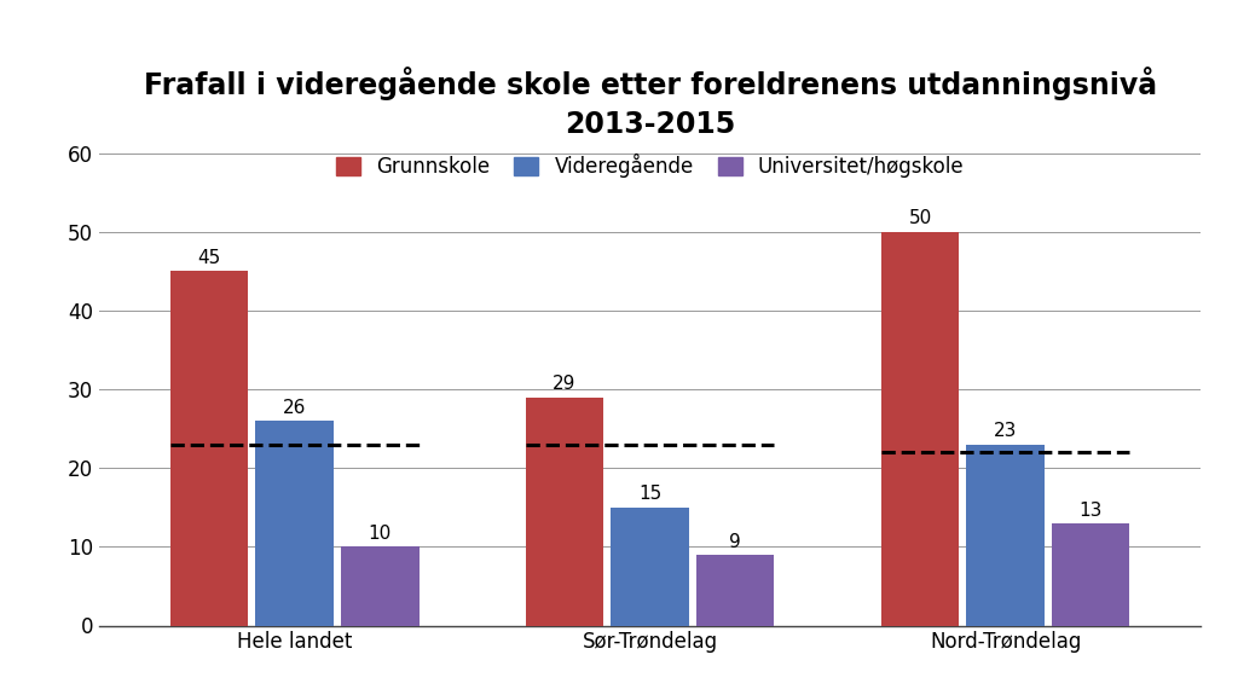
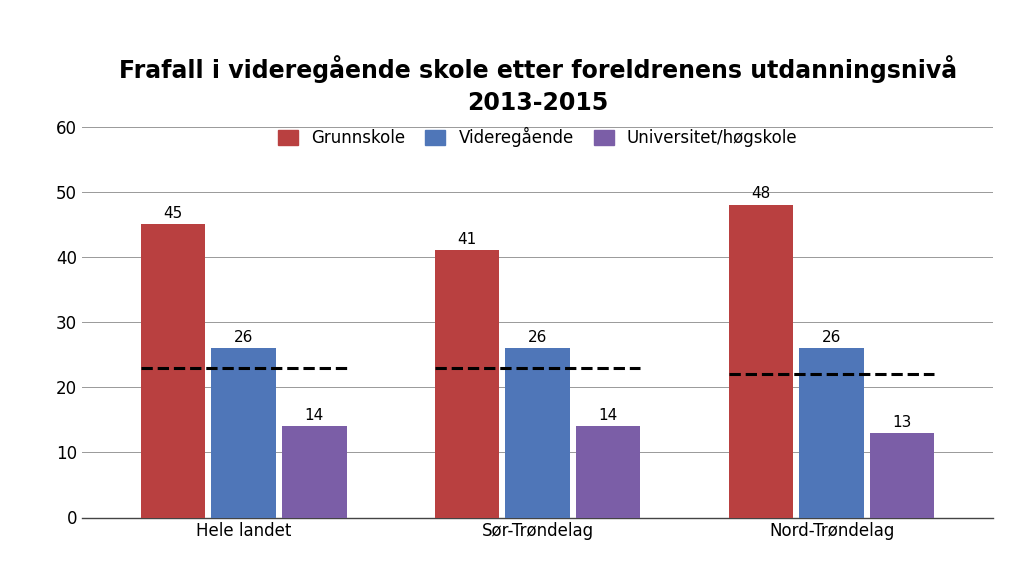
Universitet/høgskole/Hele landet: 10 -> 14
Grunnskole/Sør-Trøndelag: 29 -> 41
Videregående/Sør-Trøndelag: 15 -> 26
Universitet/høgskole/Sør-Trøndelag: 9 -> 14
Grunnskole/Nord-Trøndelag: 50 -> 48
Videregående/Nord-Trøndelag: 23 -> 26
